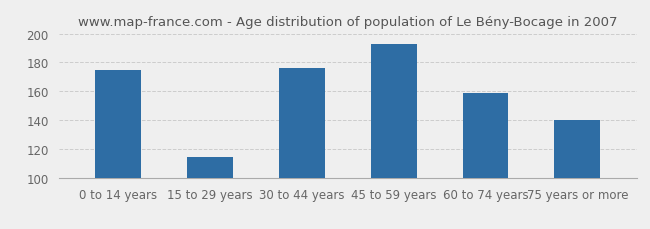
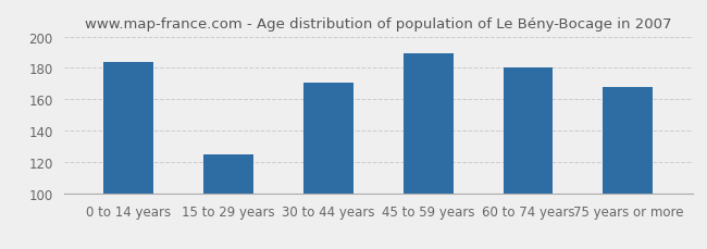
0 to 14 years: 175 -> 184
15 to 29 years: 115 -> 125
30 to 44 years: 176 -> 171
45 to 59 years: 193 -> 189
60 to 74 years: 159 -> 180
75 years or more: 140 -> 168
